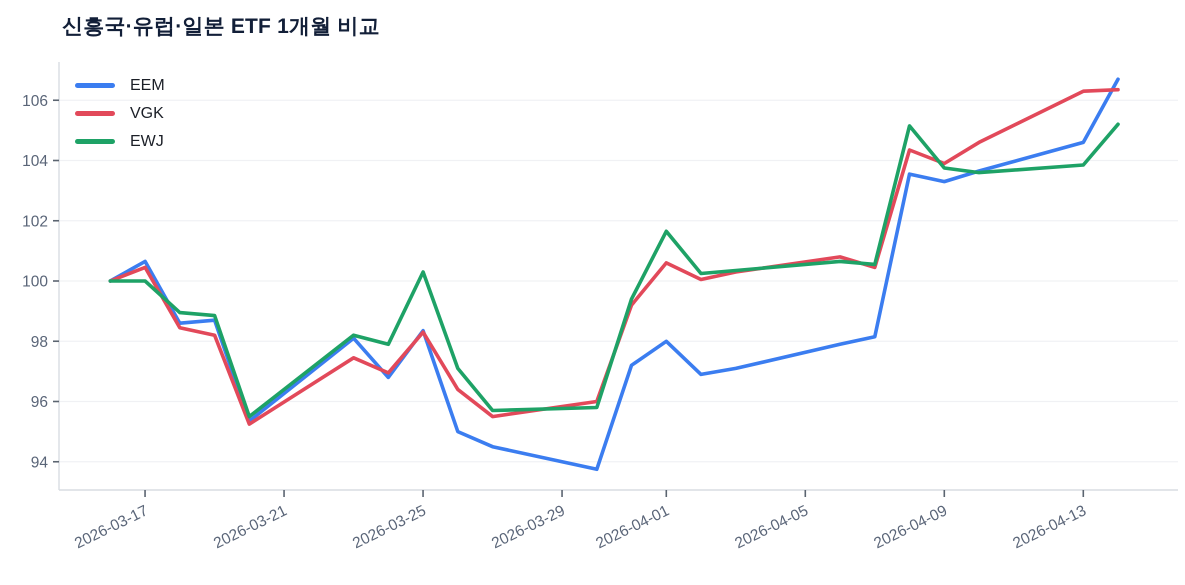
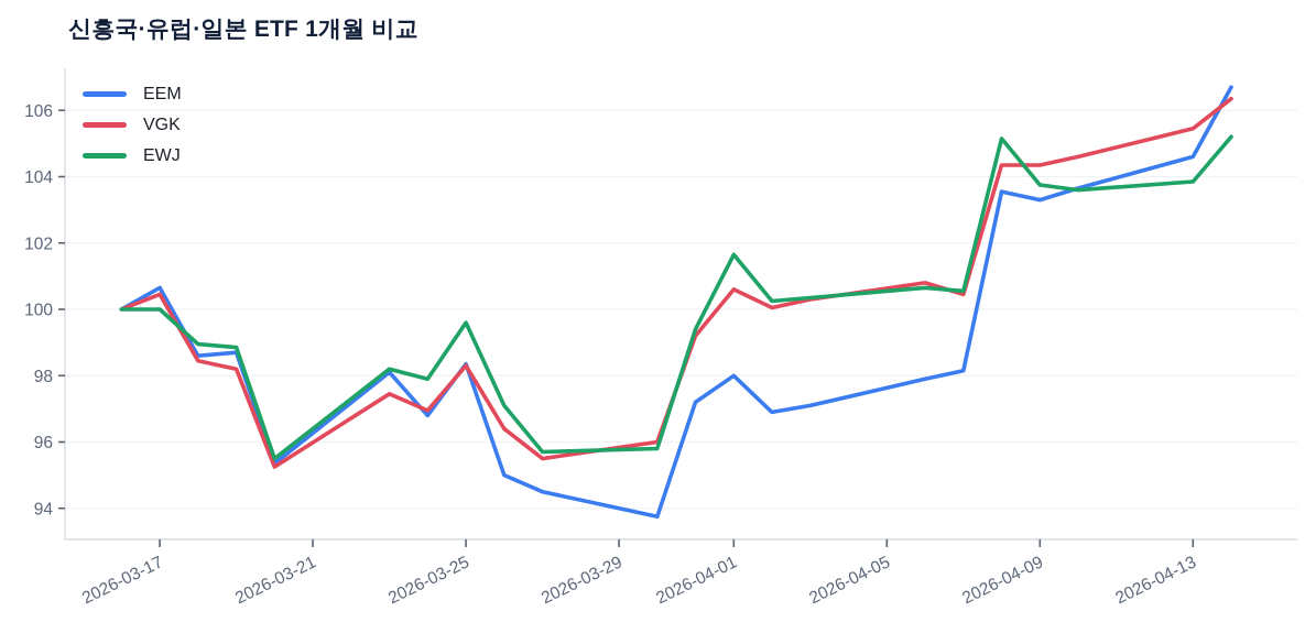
EWJ/2026-03-25: 100.3 -> 99.6
VGK/2026-04-09: 103.9 -> 104.3
VGK/2026-04-13: 106.3 -> 105.5
